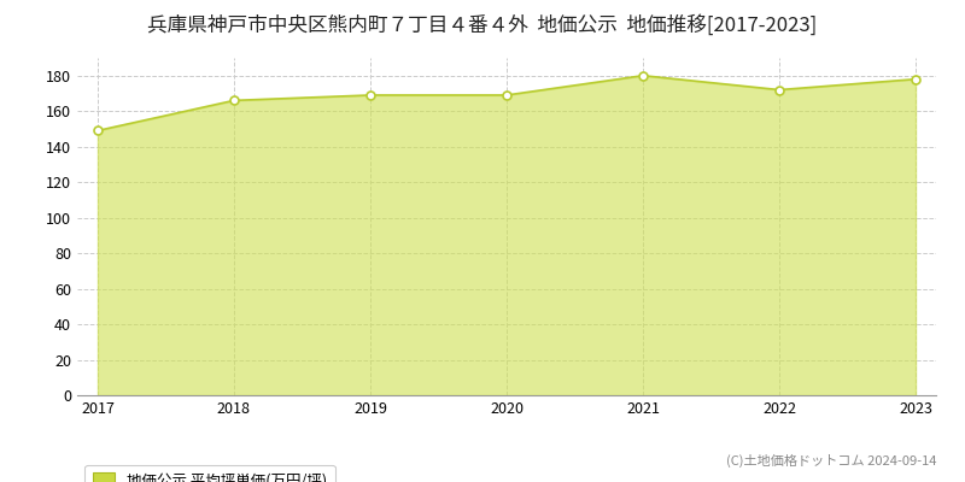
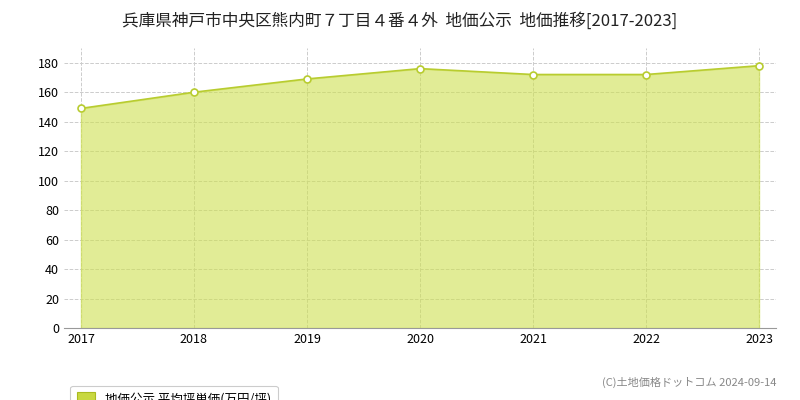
2018: 166 -> 160
2020: 169 -> 176
2021: 180 -> 172
